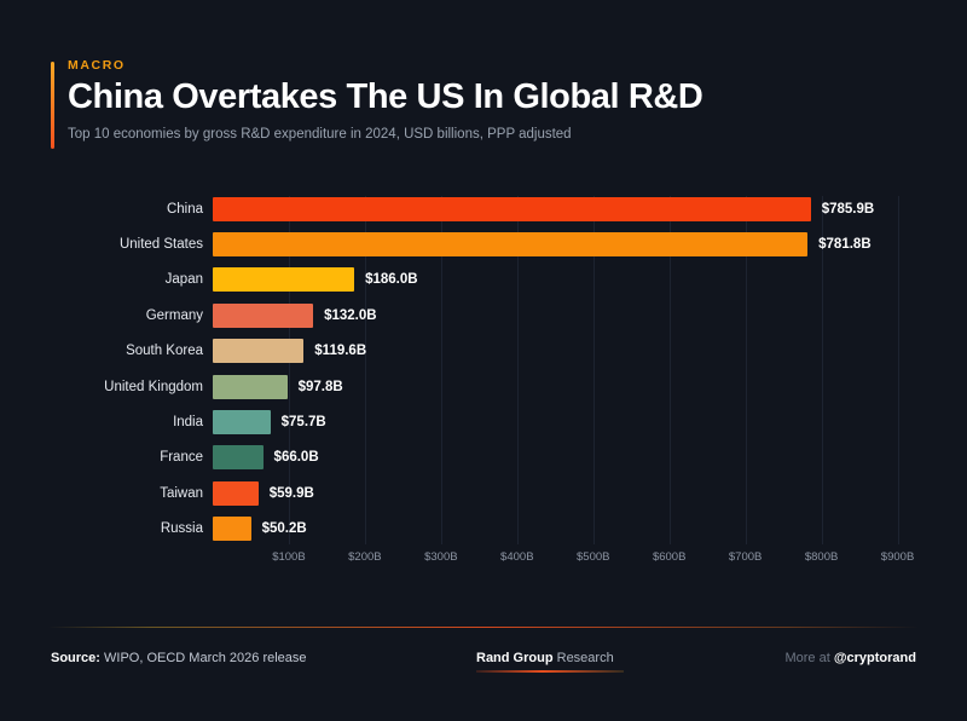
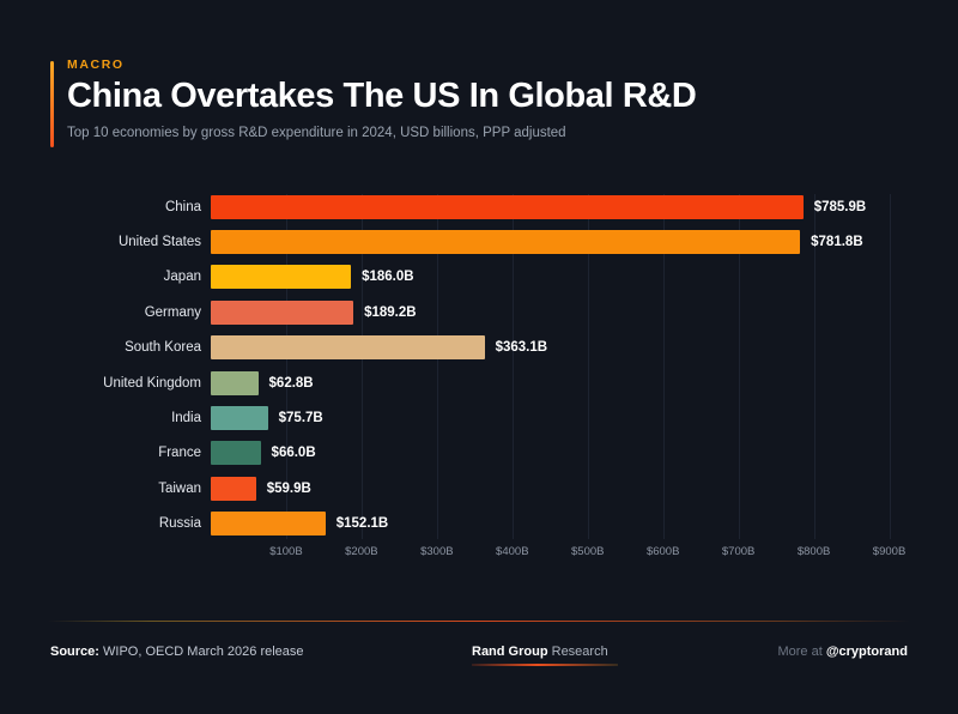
Germany: $132.0B -> $189.2B
South Korea: $119.6B -> $363.1B
United Kingdom: $97.8B -> $62.8B
Russia: $50.2B -> $152.1B
